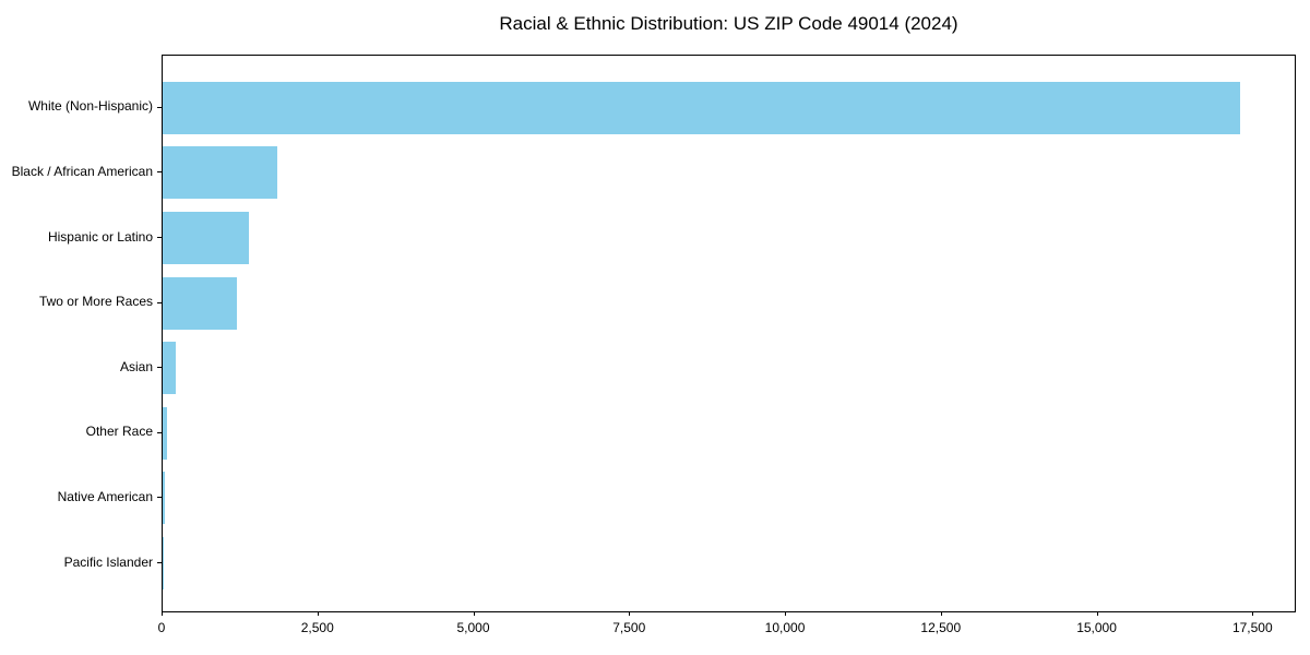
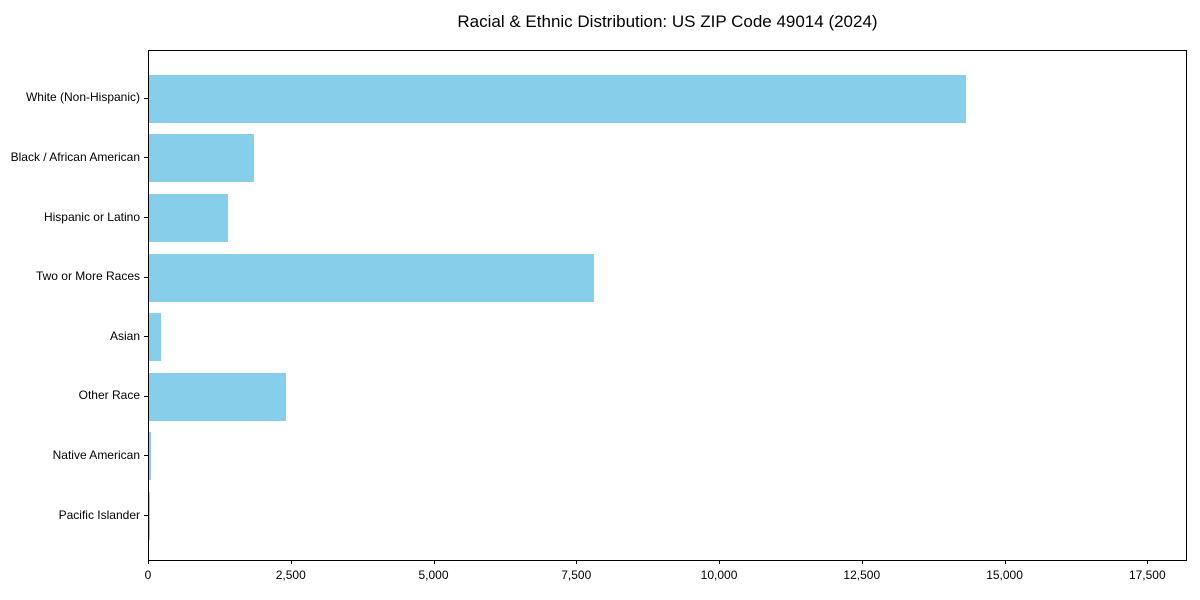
White (Non-Hispanic): 17300 -> 14300
Two or More Races: 1200 -> 7800
Other Race: 100 -> 2400
